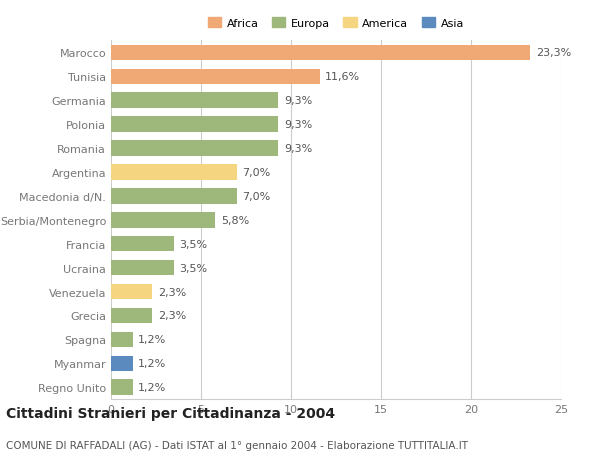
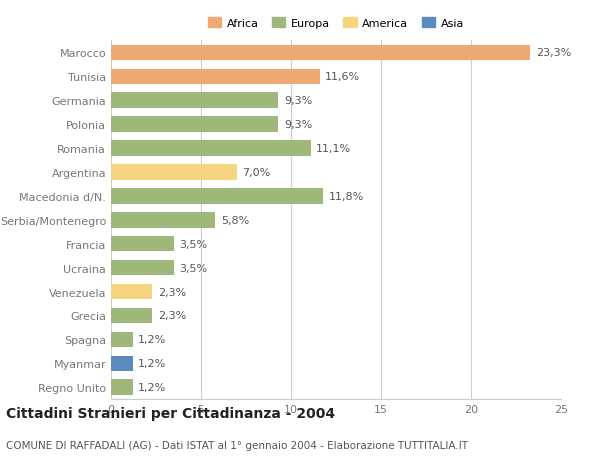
Romania: 9,3% -> 11,1%
Macedonia d/N.: 7,0% -> 11,8%
